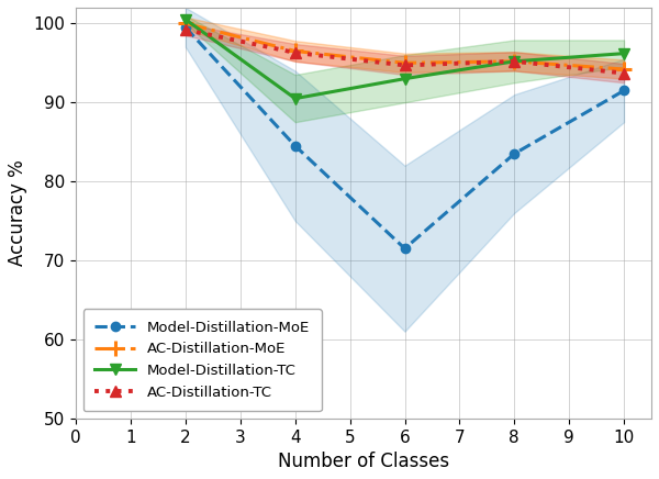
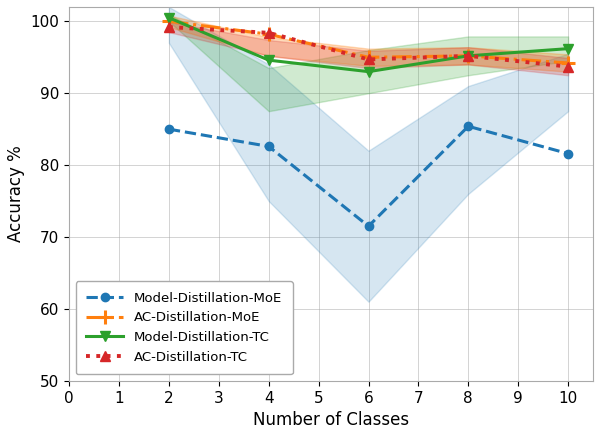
Model-Distillation-MoE/2: 99.5 -> 85.0
Model-Distillation-MoE/4: 84.5 -> 82.6
AC-Distillation-MoE/4: 96.5 -> 98.2
Model-Distillation-TC/4: 90.5 -> 94.6
AC-Distillation-TC/4: 96.3 -> 98.4
Model-Distillation-MoE/8: 83.5 -> 85.4
Model-Distillation-MoE/10: 91.5 -> 81.6
